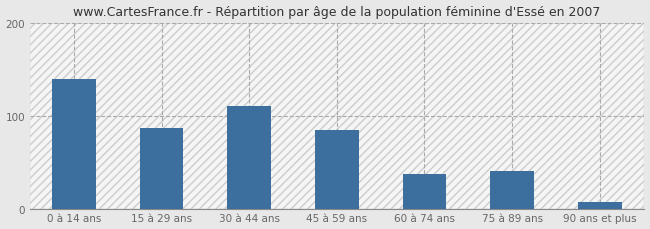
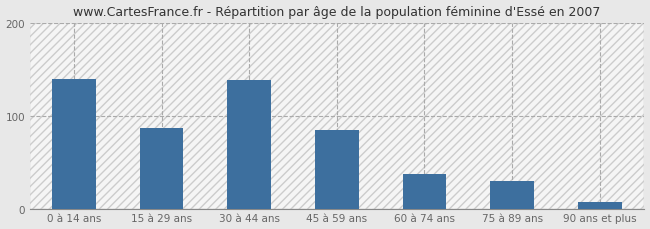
30 à 44 ans: 110 -> 138
75 à 89 ans: 40 -> 30
